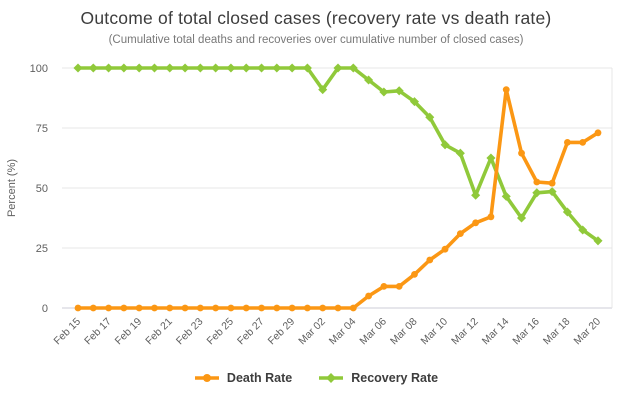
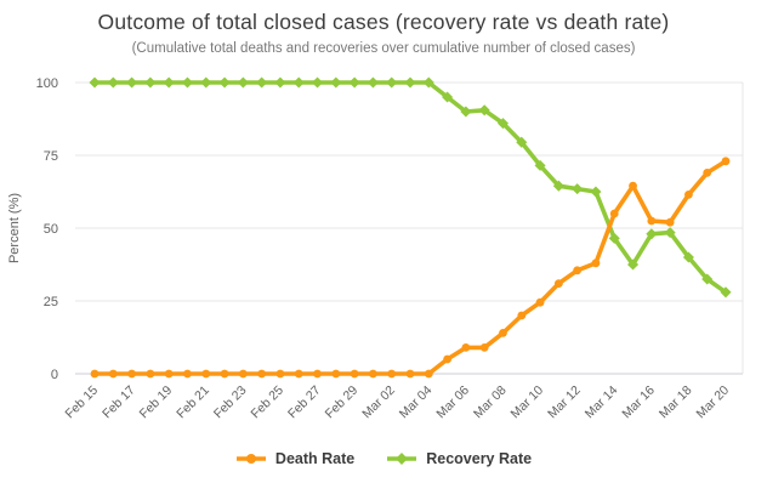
Recovery Rate/Mar 02: 91 -> 100
Recovery Rate/Mar 10: 68 -> 72
Recovery Rate/Mar 12: 47 -> 64
Death Rate/Mar 14: 91 -> 55
Death Rate/Mar 18: 69 -> 62
